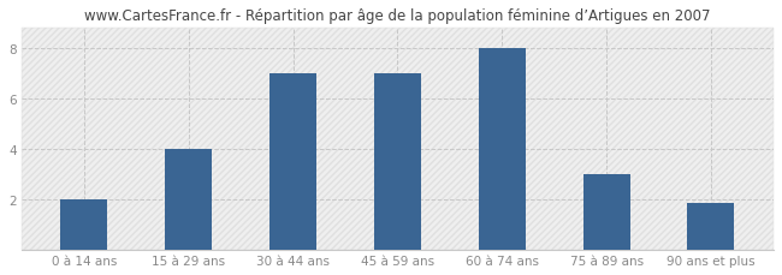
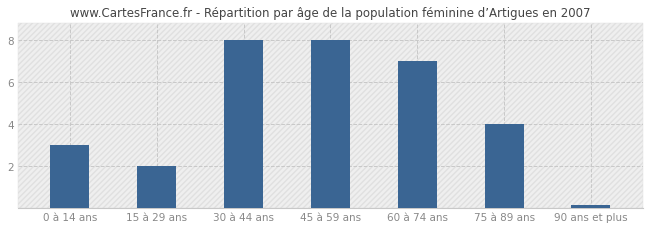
0 à 14 ans: 2.00 -> 3.00
15 à 29 ans: 4.00 -> 2.00
30 à 44 ans: 7.00 -> 8.00
45 à 59 ans: 7.00 -> 8.00
60 à 74 ans: 8.00 -> 7.00
75 à 89 ans: 3.00 -> 4.00
90 ans et plus: 1.85 -> 0.12
